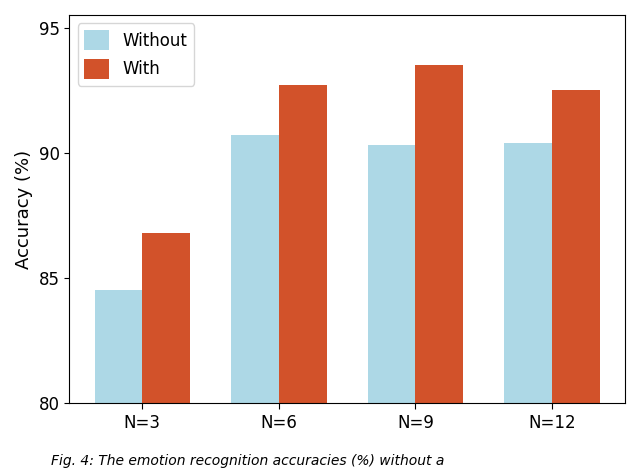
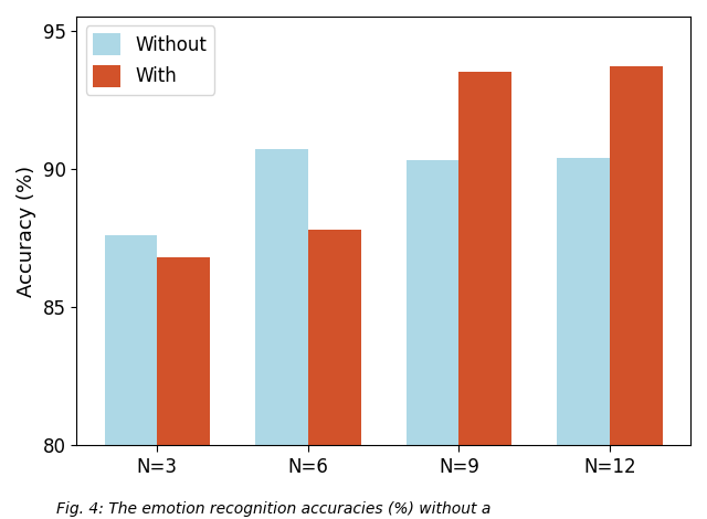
Without/N=3: 84.5 -> 87.6
With/N=6: 92.7 -> 87.8
With/N=12: 92.5 -> 93.7
